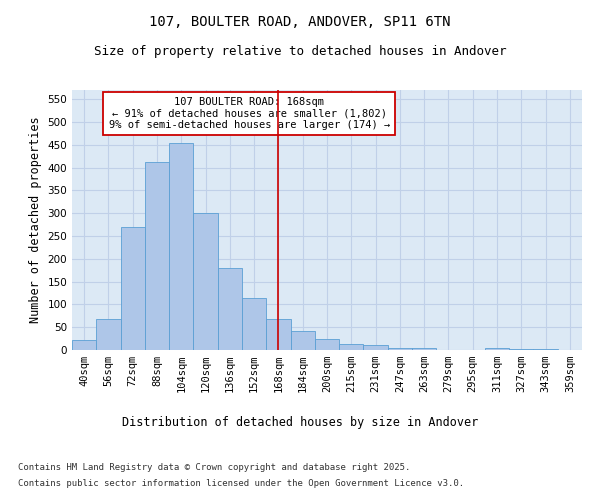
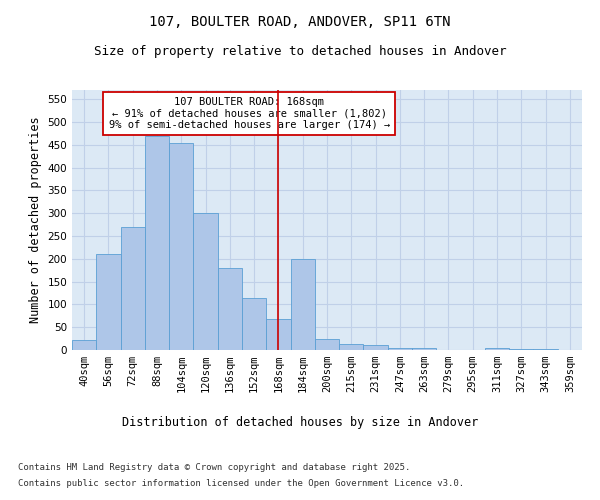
56sqm: 68 -> 210
88sqm: 412 -> 470
184sqm: 42 -> 200
